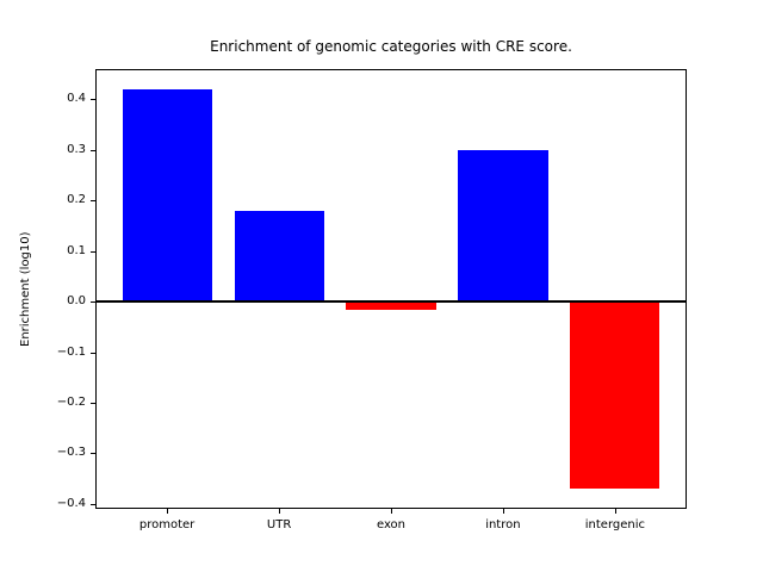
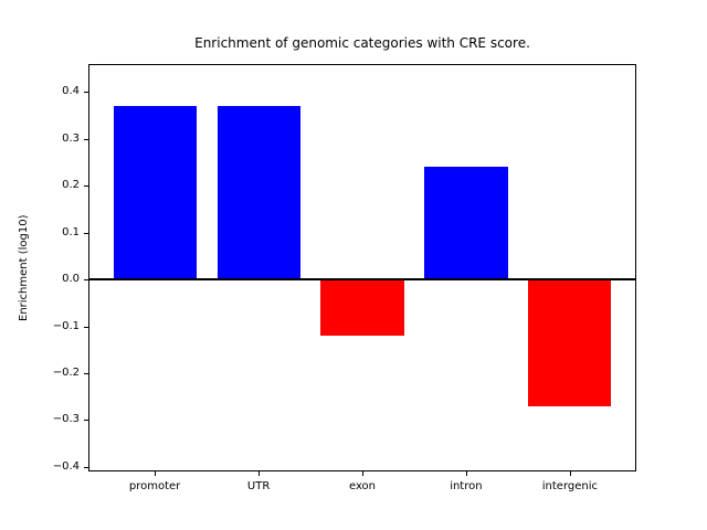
promoter: 0.42 -> 0.37
UTR: 0.18 -> 0.37
exon: -0.02 -> -0.12
intron: 0.30 -> 0.24
intergenic: -0.37 -> -0.27
